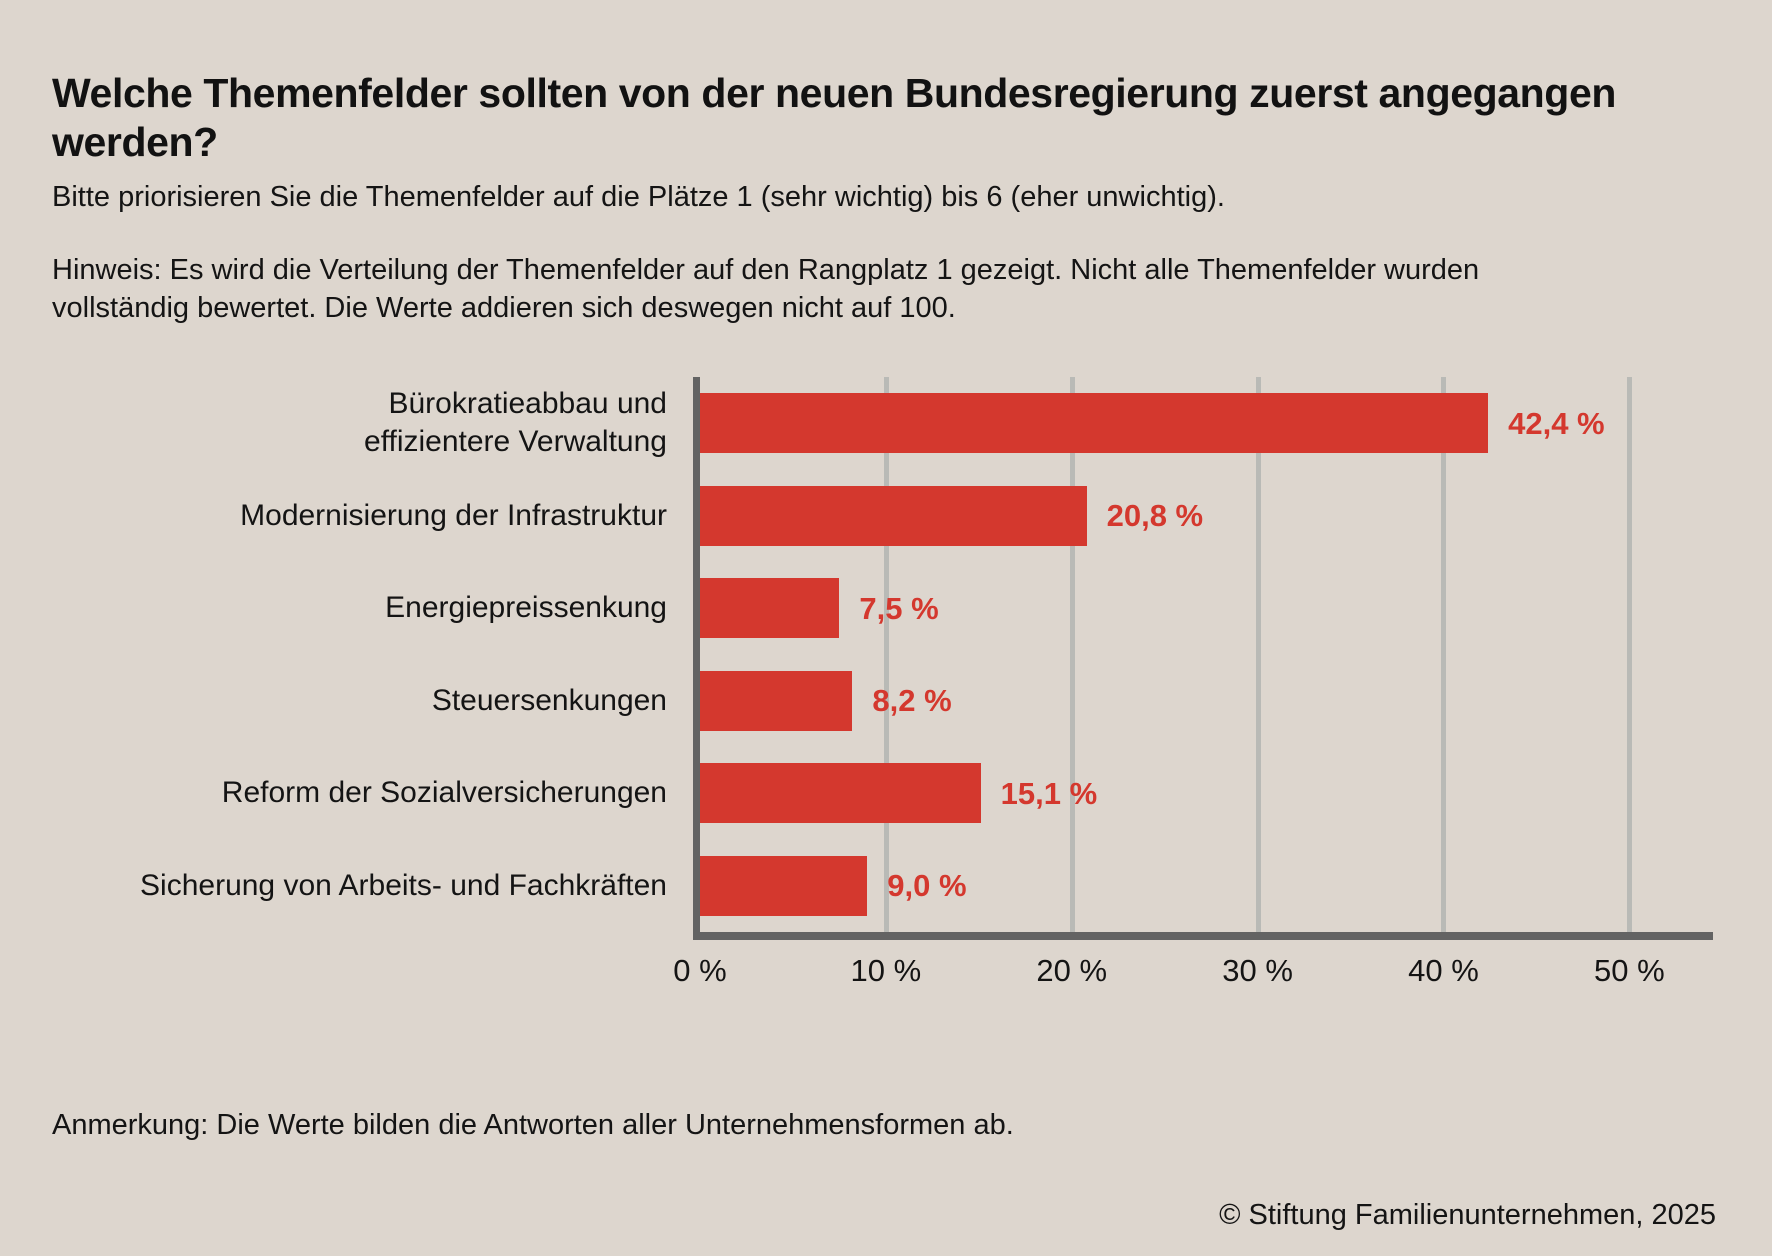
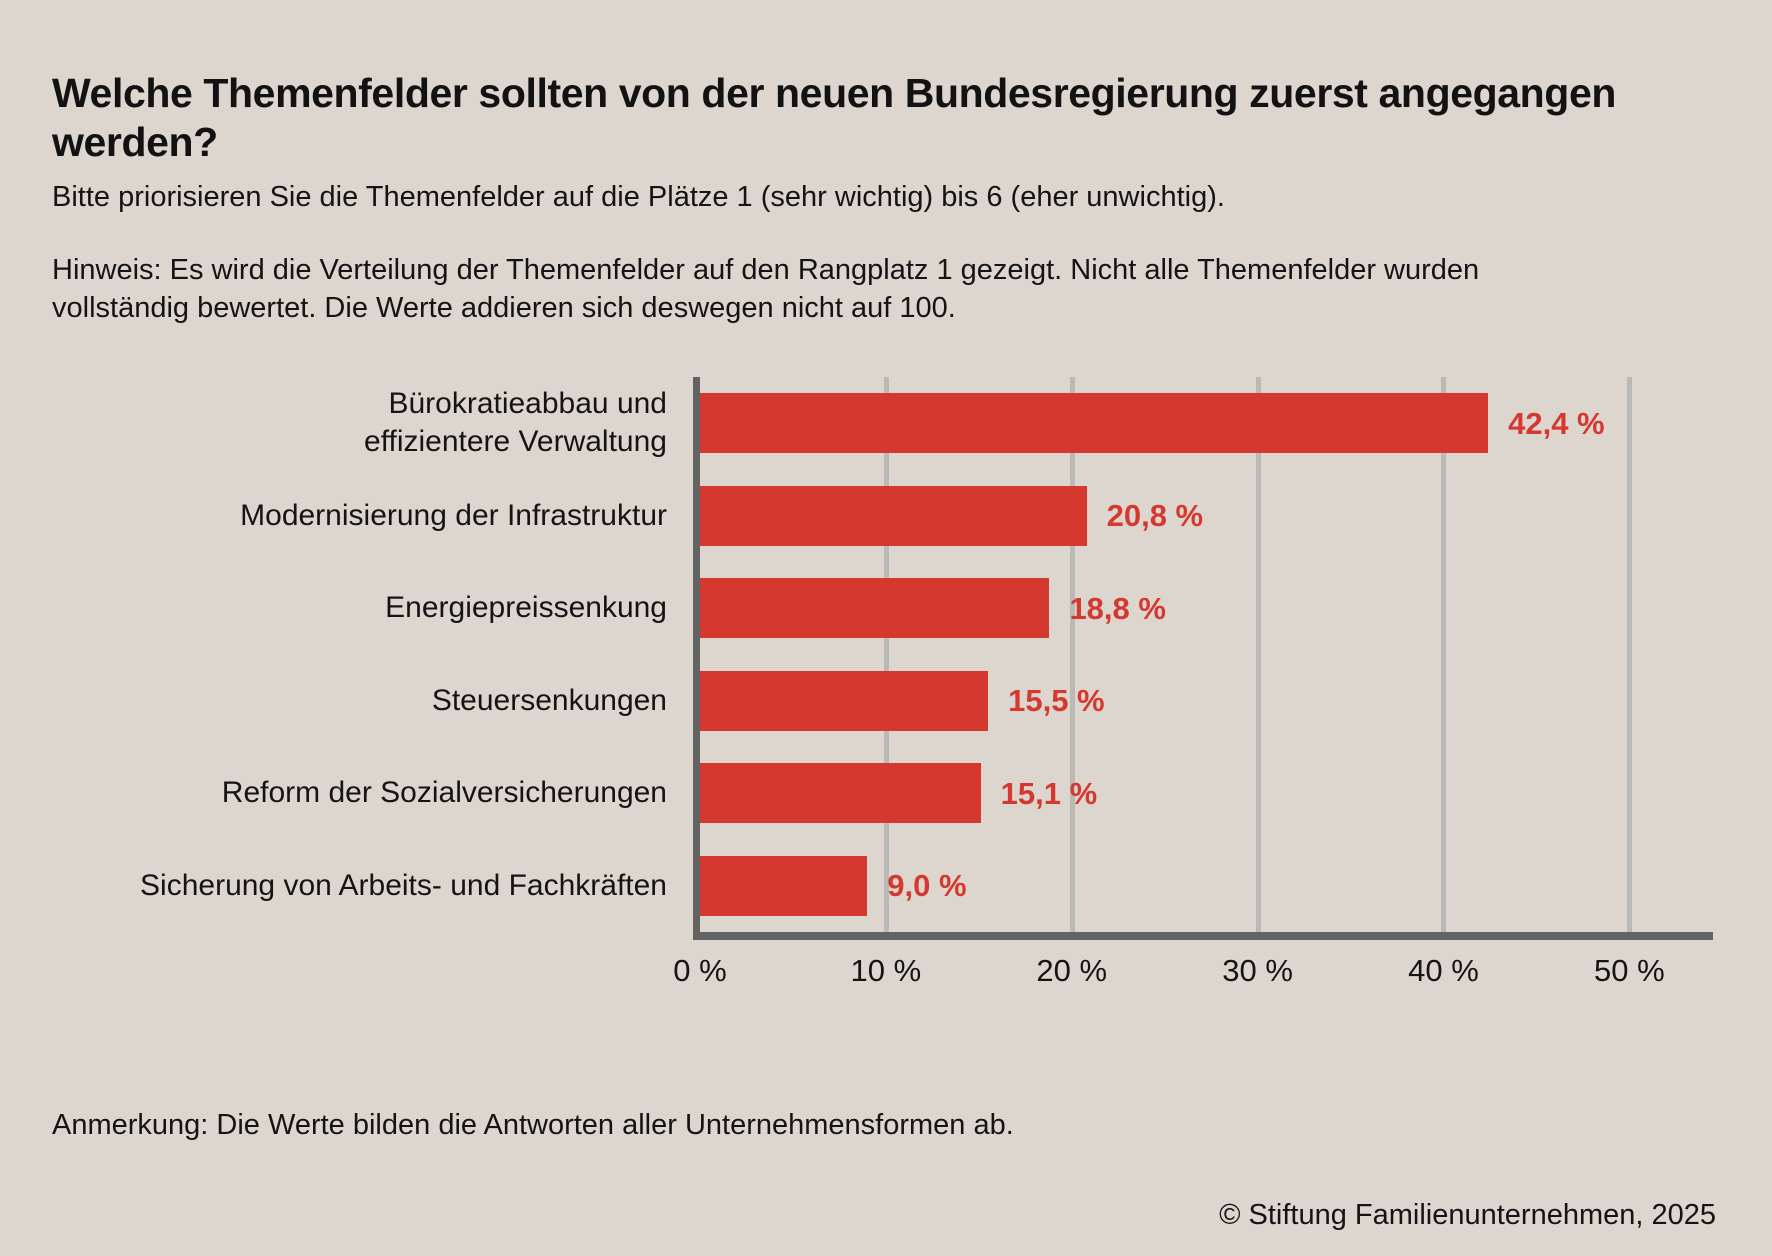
Energiepreissenkung: 7,5 -> 18,8
Steuersenkungen: 8,2 -> 15,5
